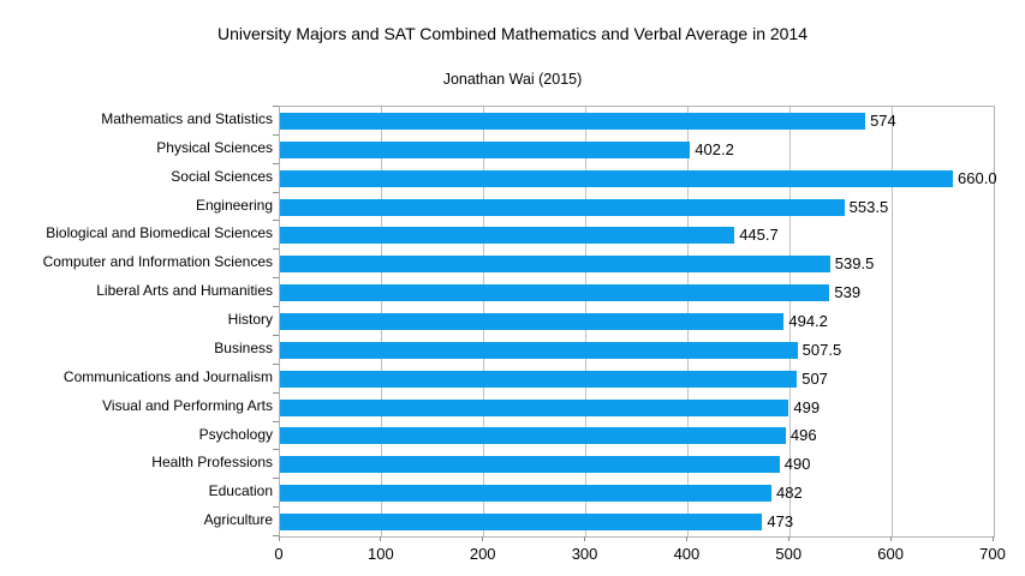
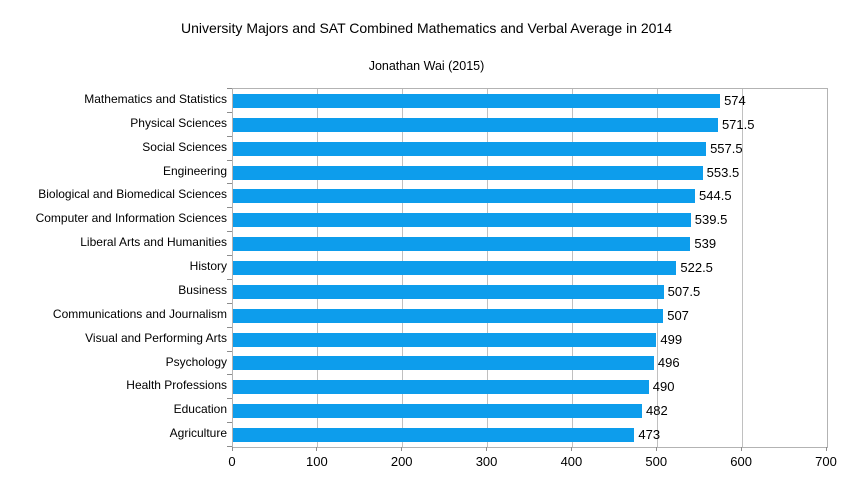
Physical Sciences: 402.2 -> 571.5
Social Sciences: 660.0 -> 557.5
Biological and Biomedical Sciences: 445.7 -> 544.5
History: 494.2 -> 522.5
